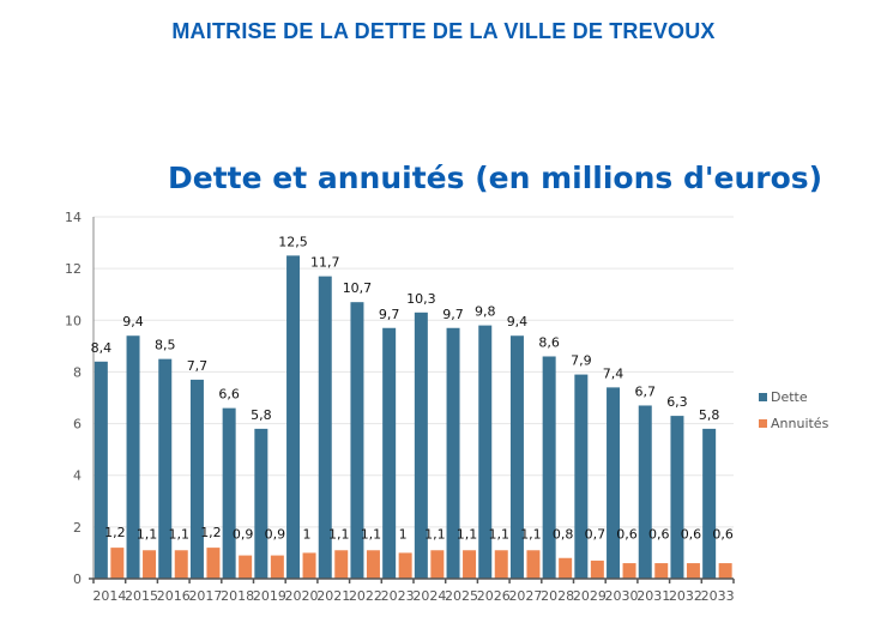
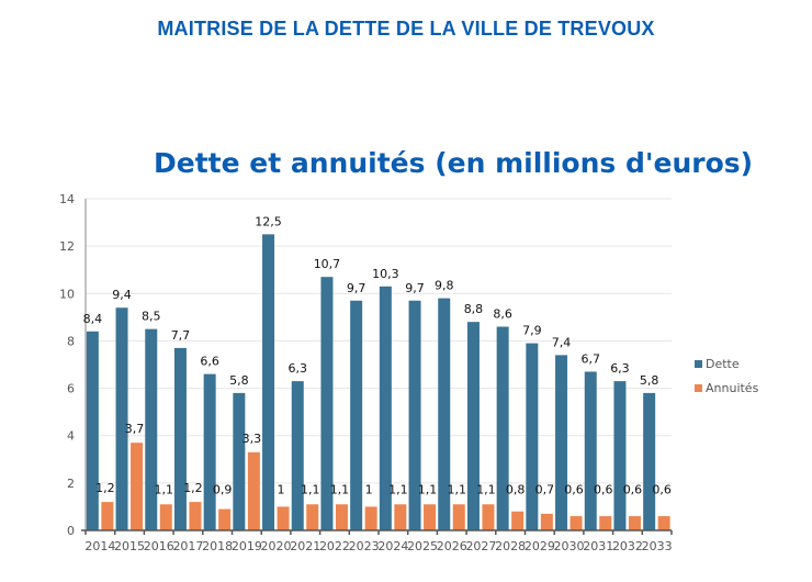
Annuités/2015: 1,1 -> 3,7
Annuités/2019: 0,9 -> 3,3
Dette/2021: 11,7 -> 6,3
Dette/2027: 9,4 -> 8,8
